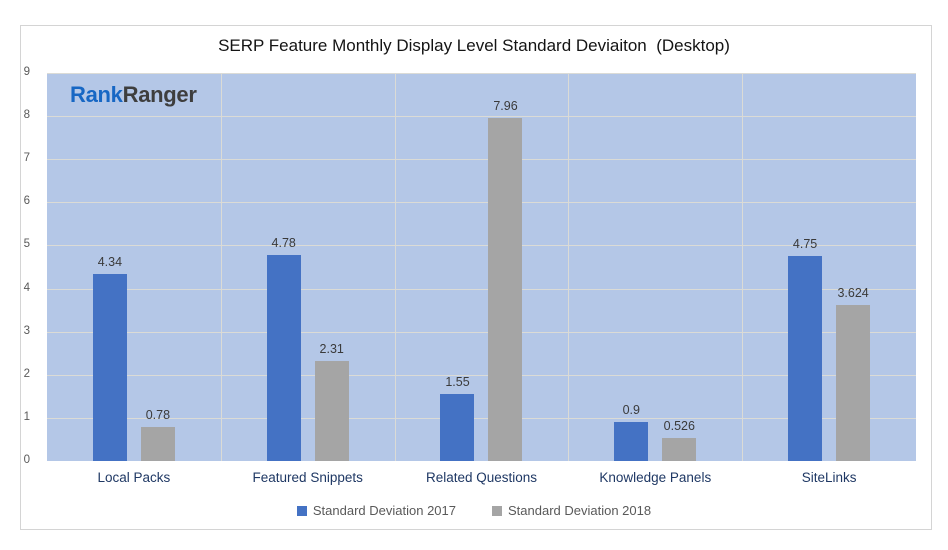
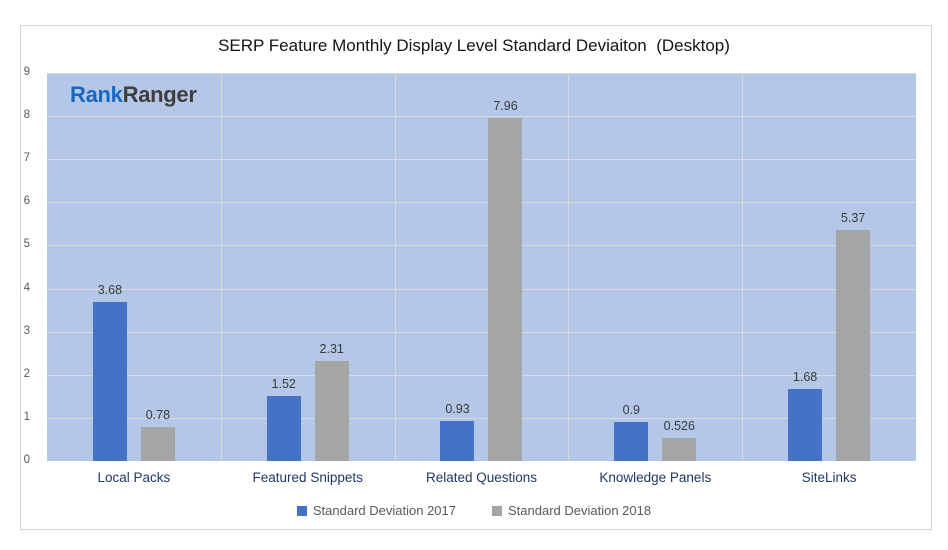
Standard Deviation 2017/Local Packs: 4.34 -> 3.68
Standard Deviation 2017/Featured Snippets: 4.78 -> 1.52
Standard Deviation 2017/Related Questions: 1.55 -> 0.93
Standard Deviation 2017/SiteLinks: 4.75 -> 1.68
Standard Deviation 2018/SiteLinks: 3.624 -> 5.37
